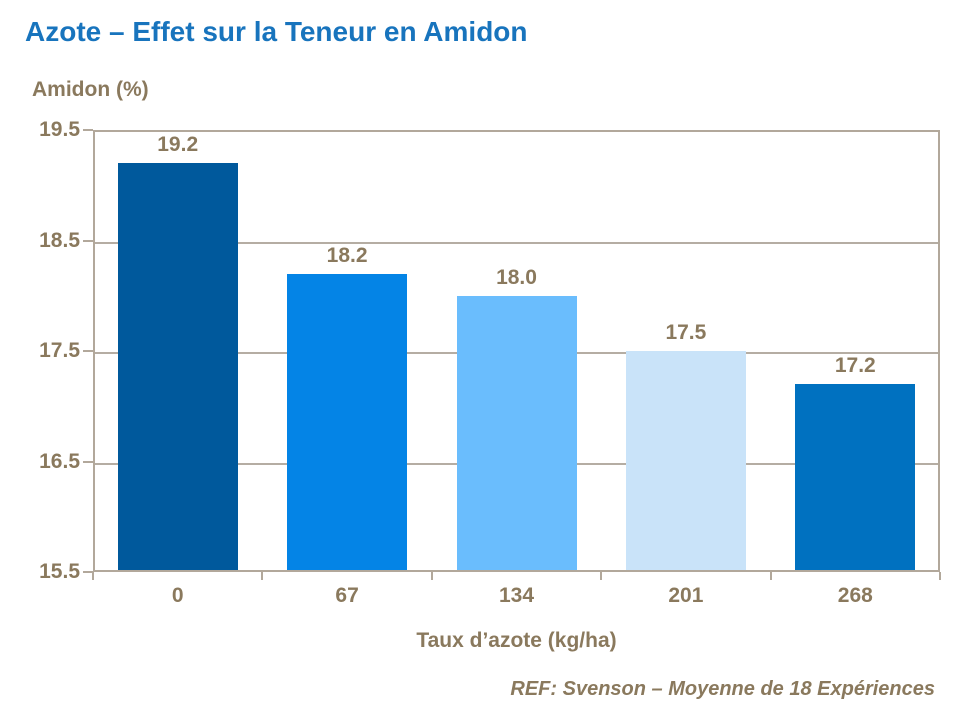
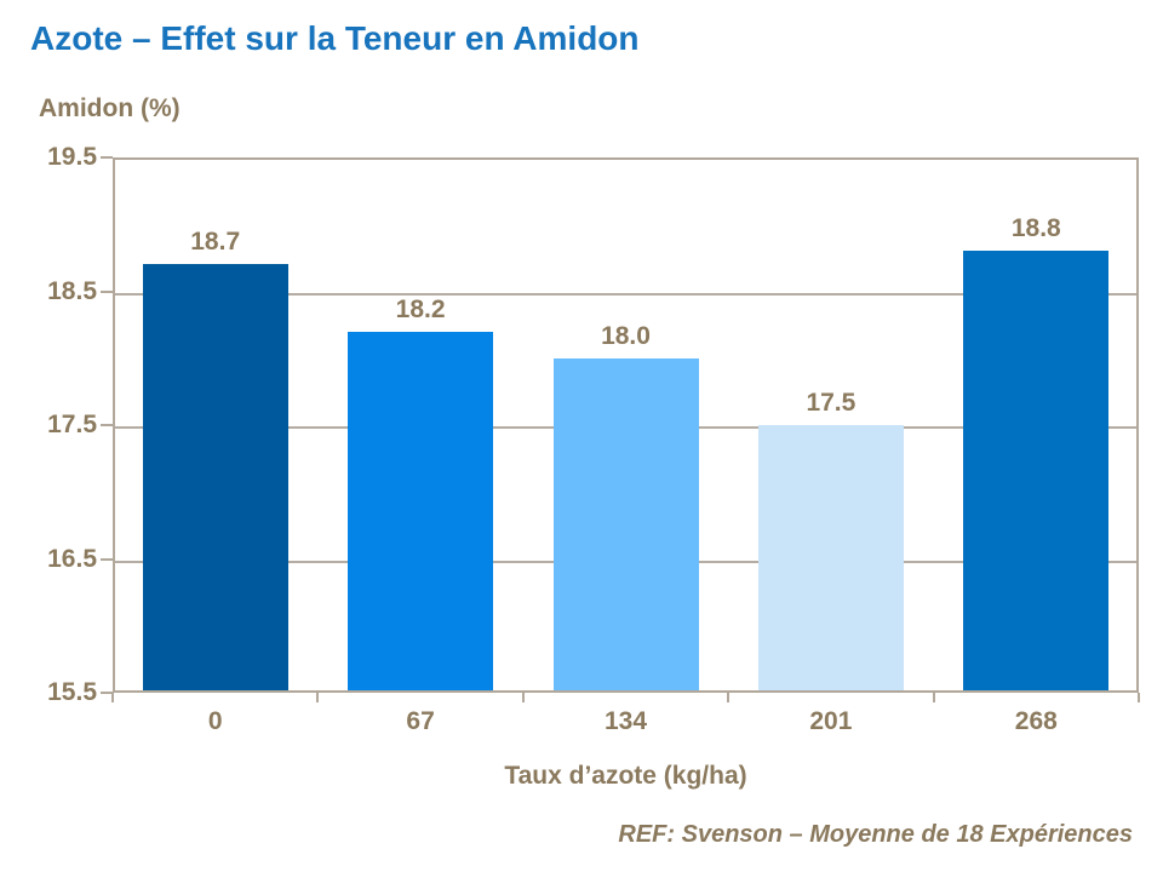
0: 19.2 -> 18.7
268: 17.2 -> 18.8
